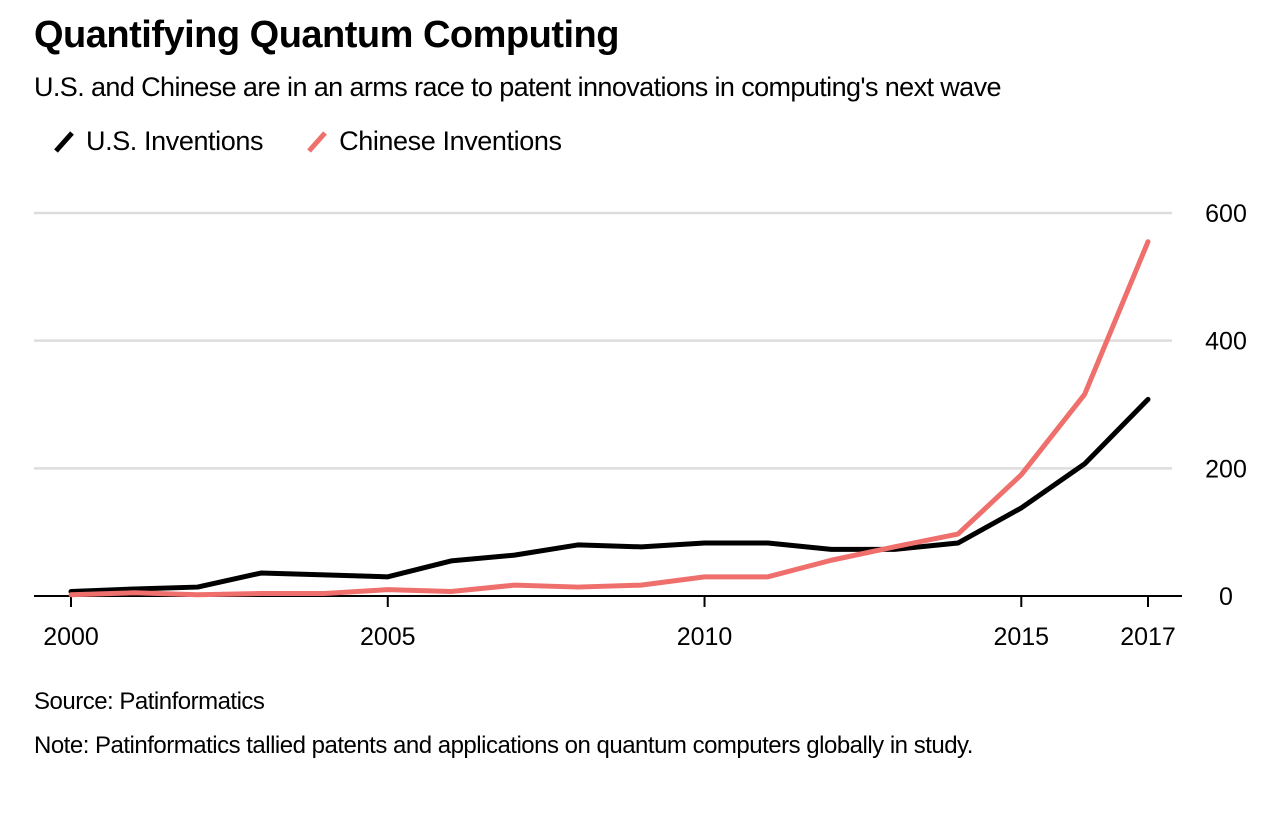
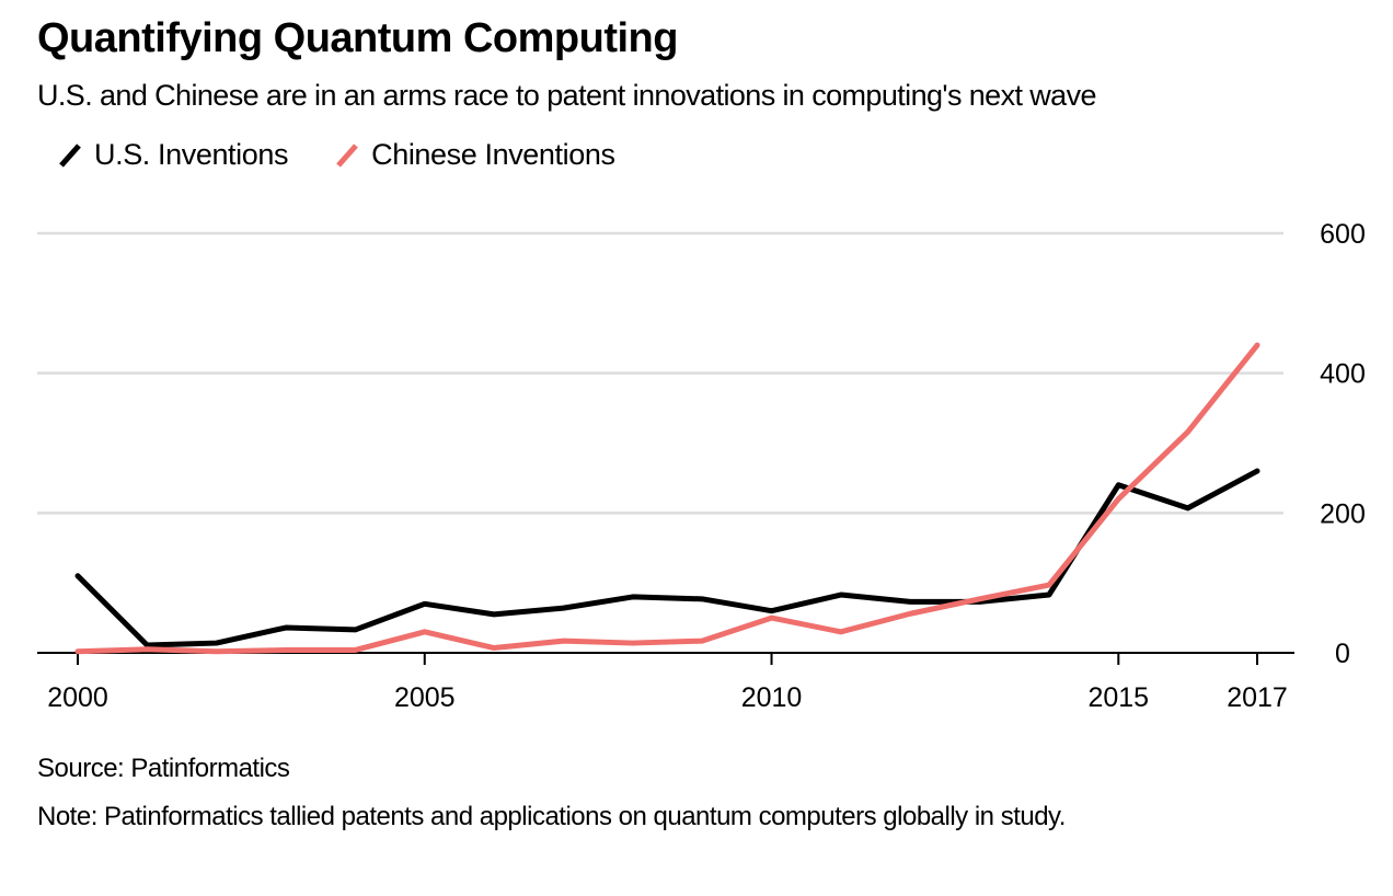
U.S. Inventions/2000: 10 -> 110
U.S. Inventions/2005: 30 -> 70
Chinese Inventions/2005: 10 -> 30
U.S. Inventions/2010: 80 -> 60
Chinese Inventions/2010: 30 -> 50
U.S. Inventions/2015: 140 -> 240
Chinese Inventions/2015: 190 -> 220
U.S. Inventions/2017: 310 -> 260
Chinese Inventions/2017: 560 -> 440
